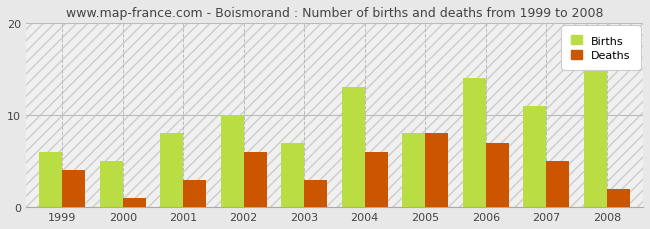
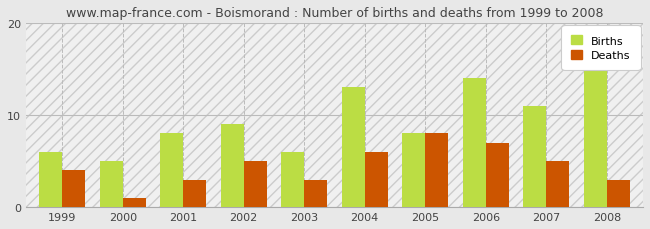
Births/2002: 10 -> 9
Deaths/2002: 6 -> 5
Births/2003: 7 -> 6
Deaths/2008: 2 -> 3
